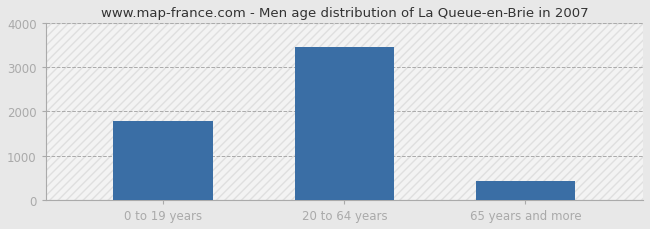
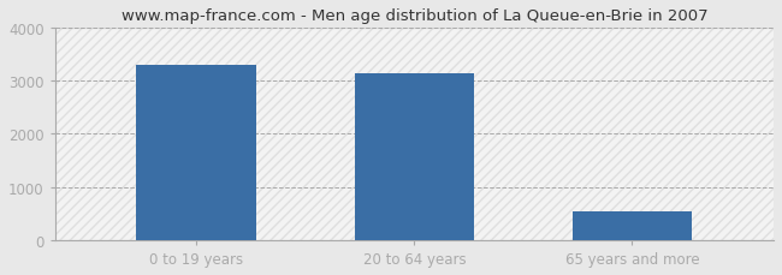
0 to 19 years: 1780 -> 3300
20 to 64 years: 3450 -> 3150
65 years and more: 420 -> 550
